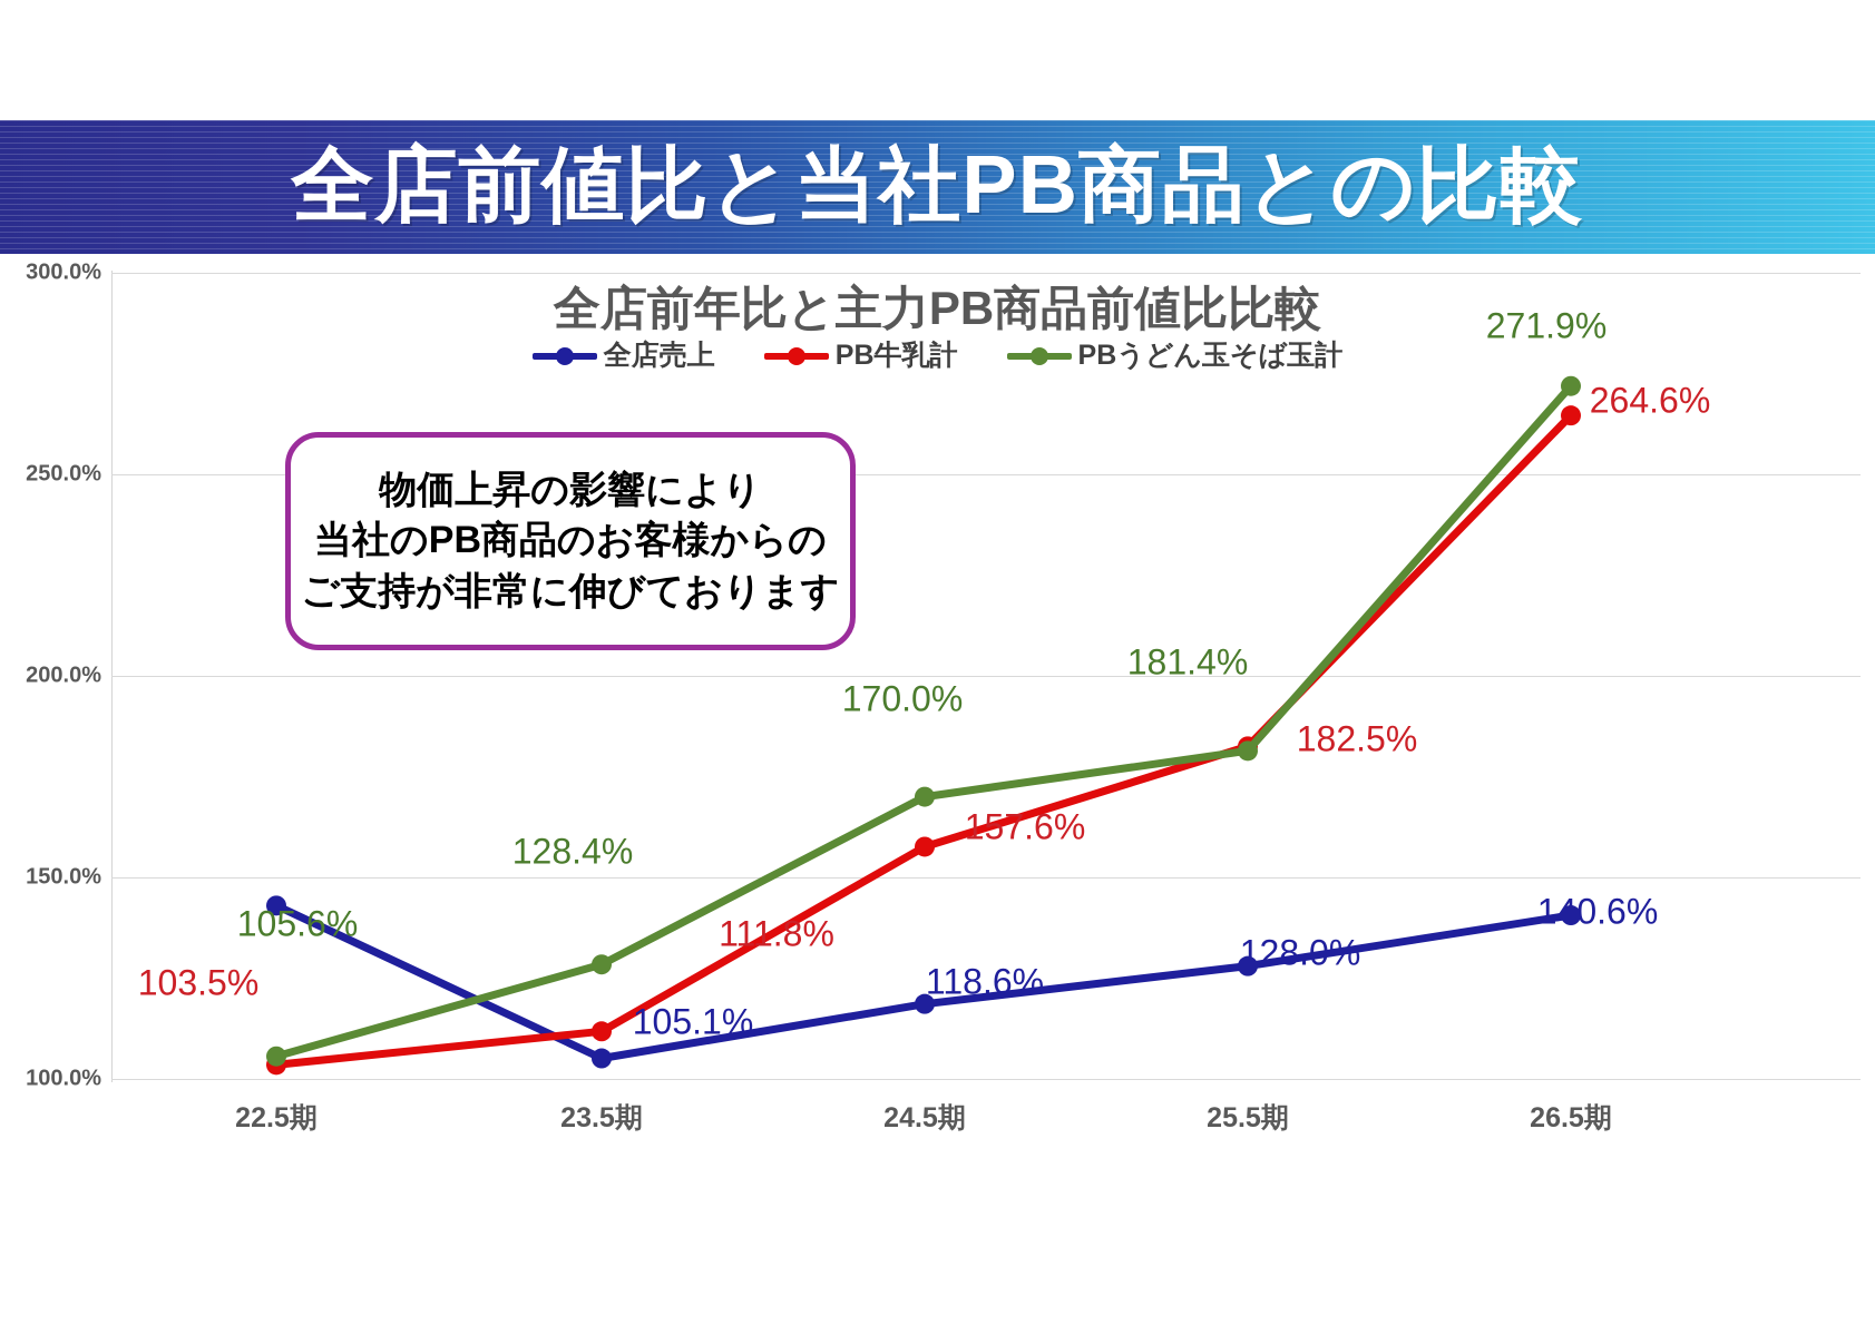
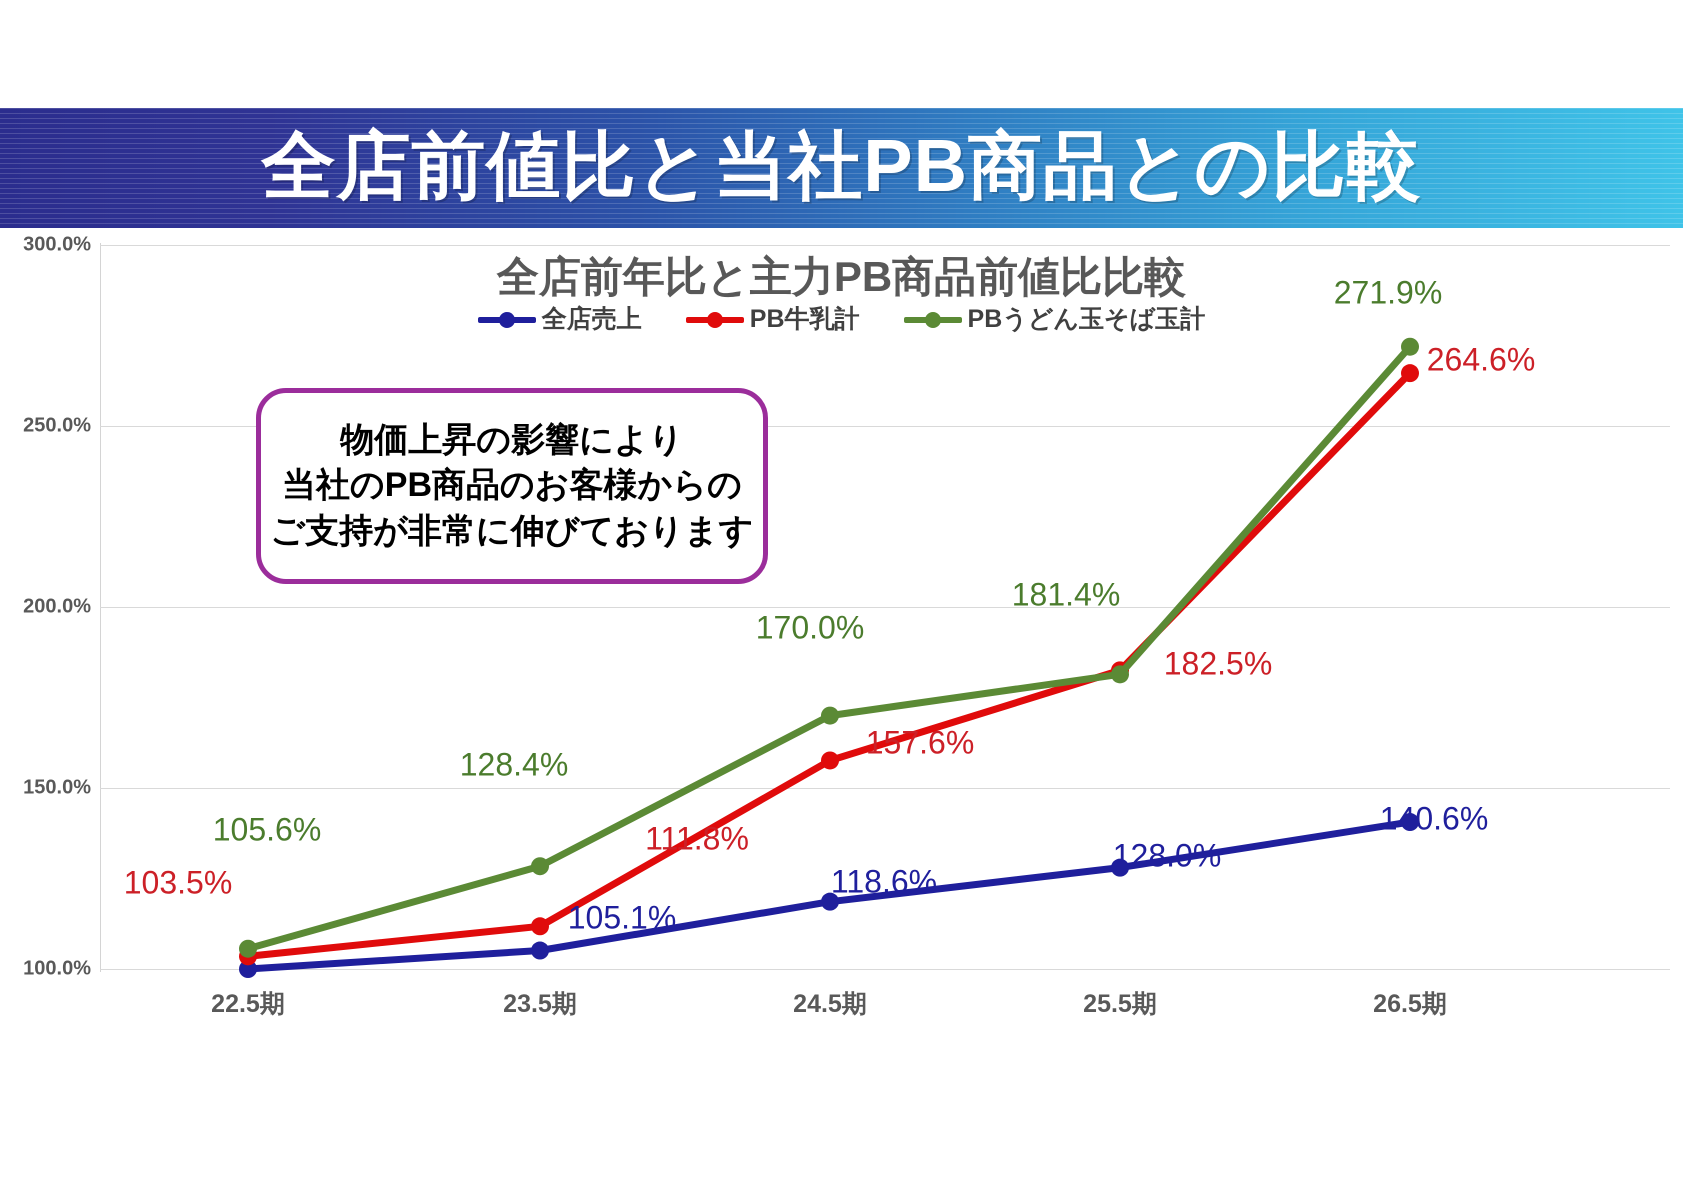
全店売上/22.5期: 143% -> 100%
